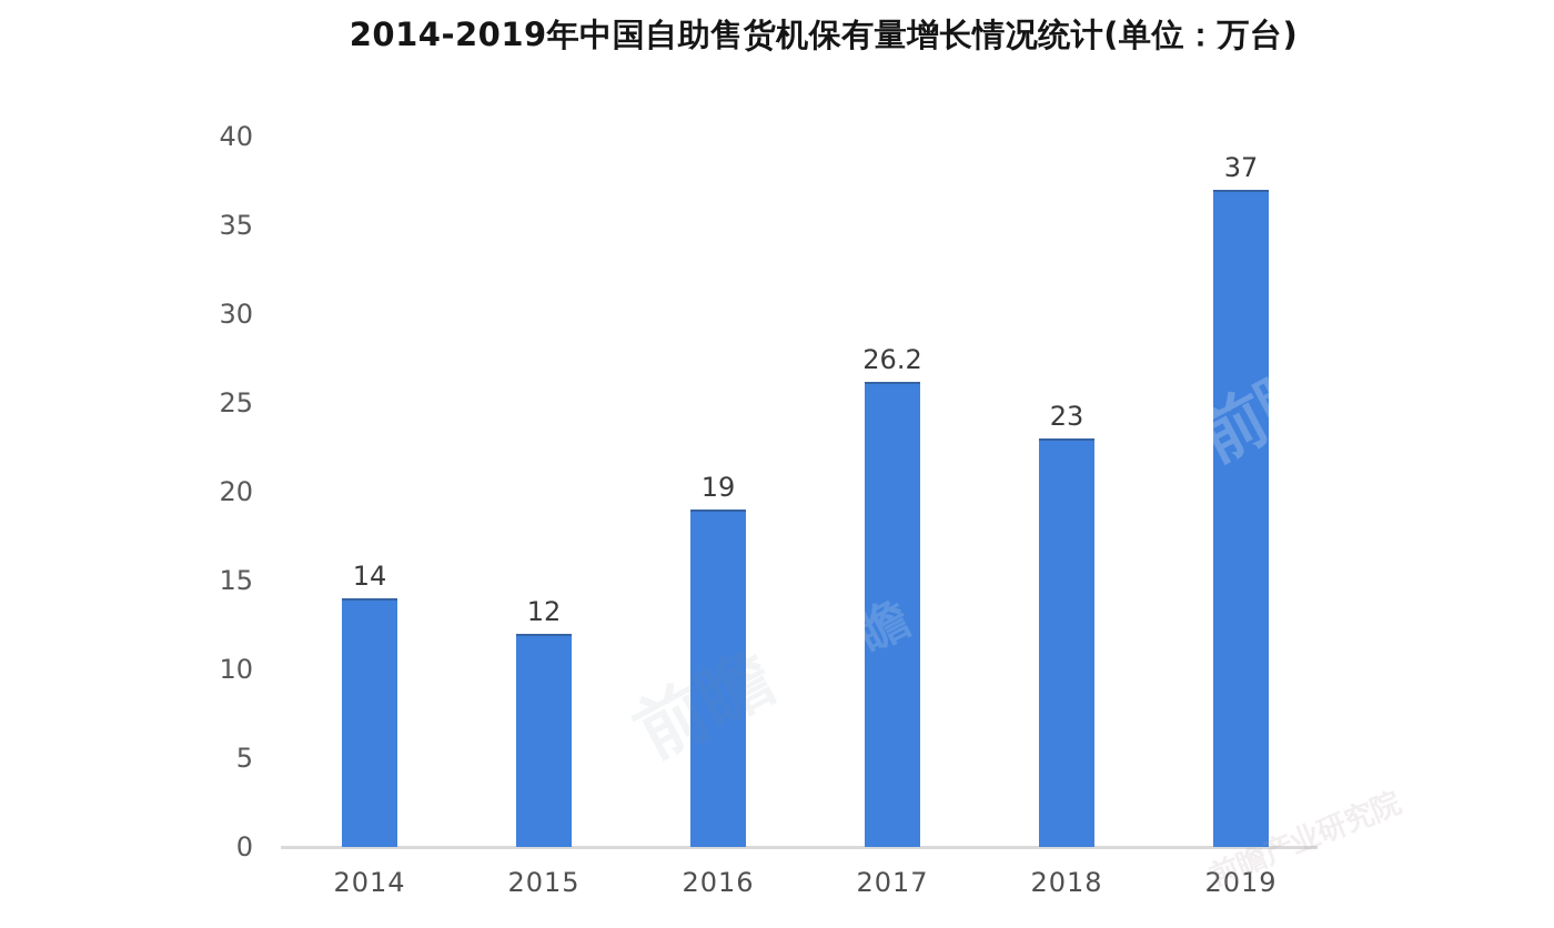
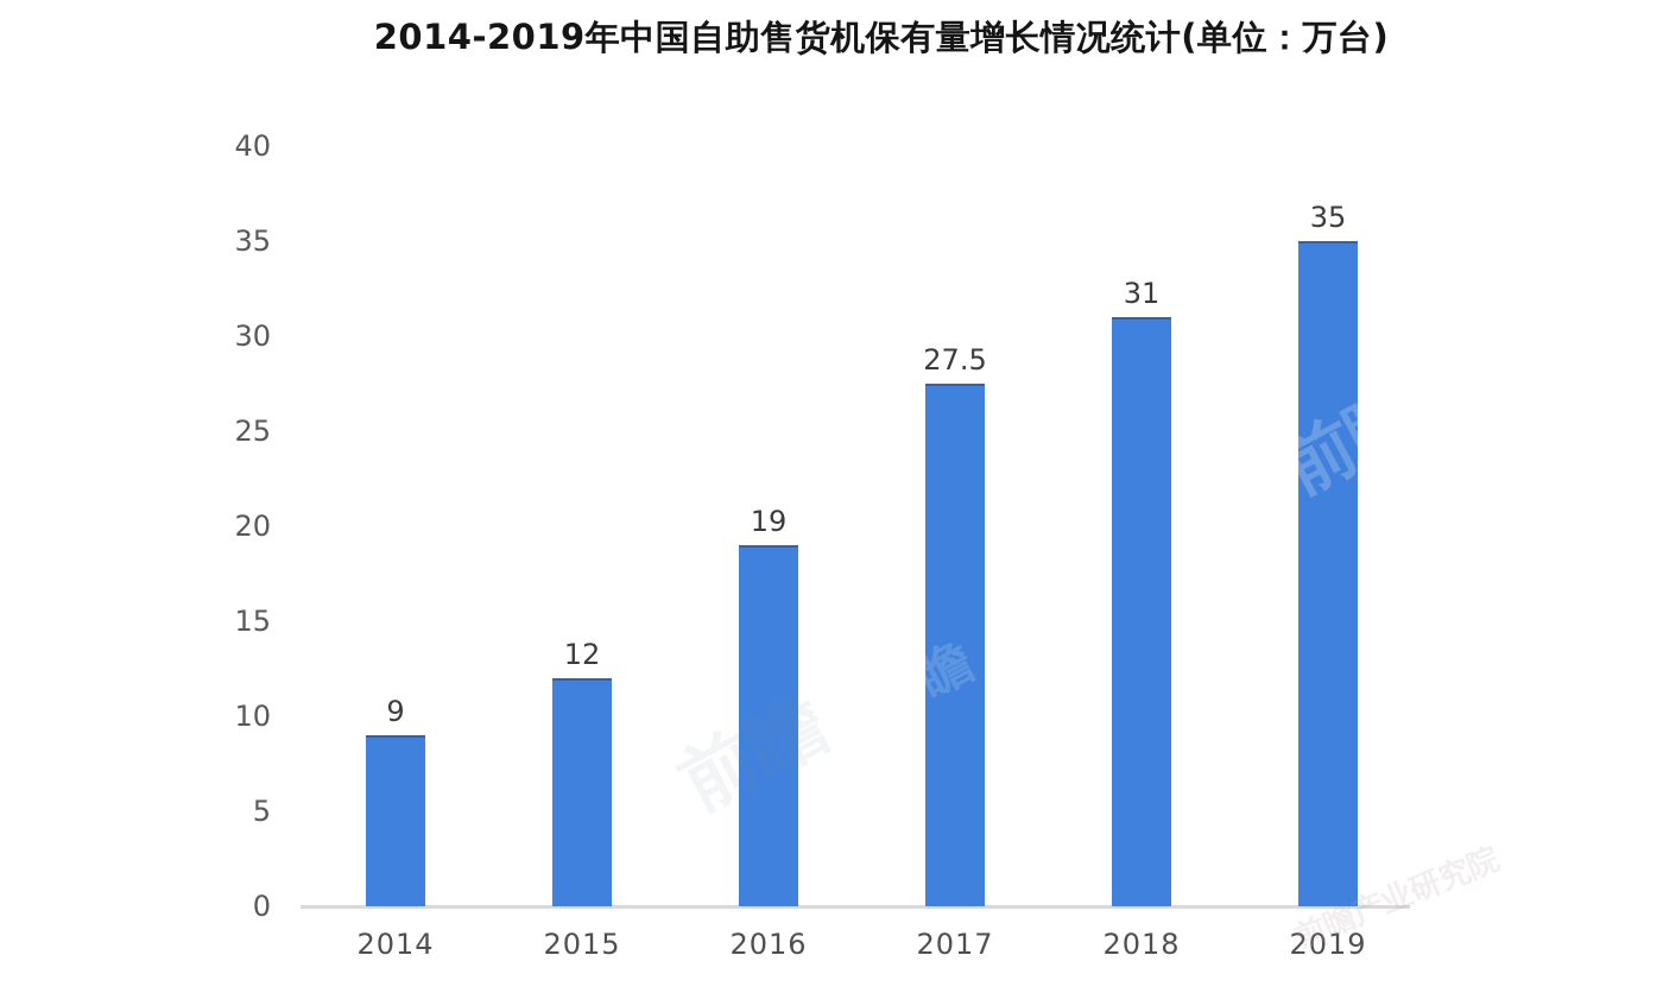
2014: 14 -> 9
2017: 26.2 -> 27.5
2018: 23 -> 31
2019: 37 -> 35
